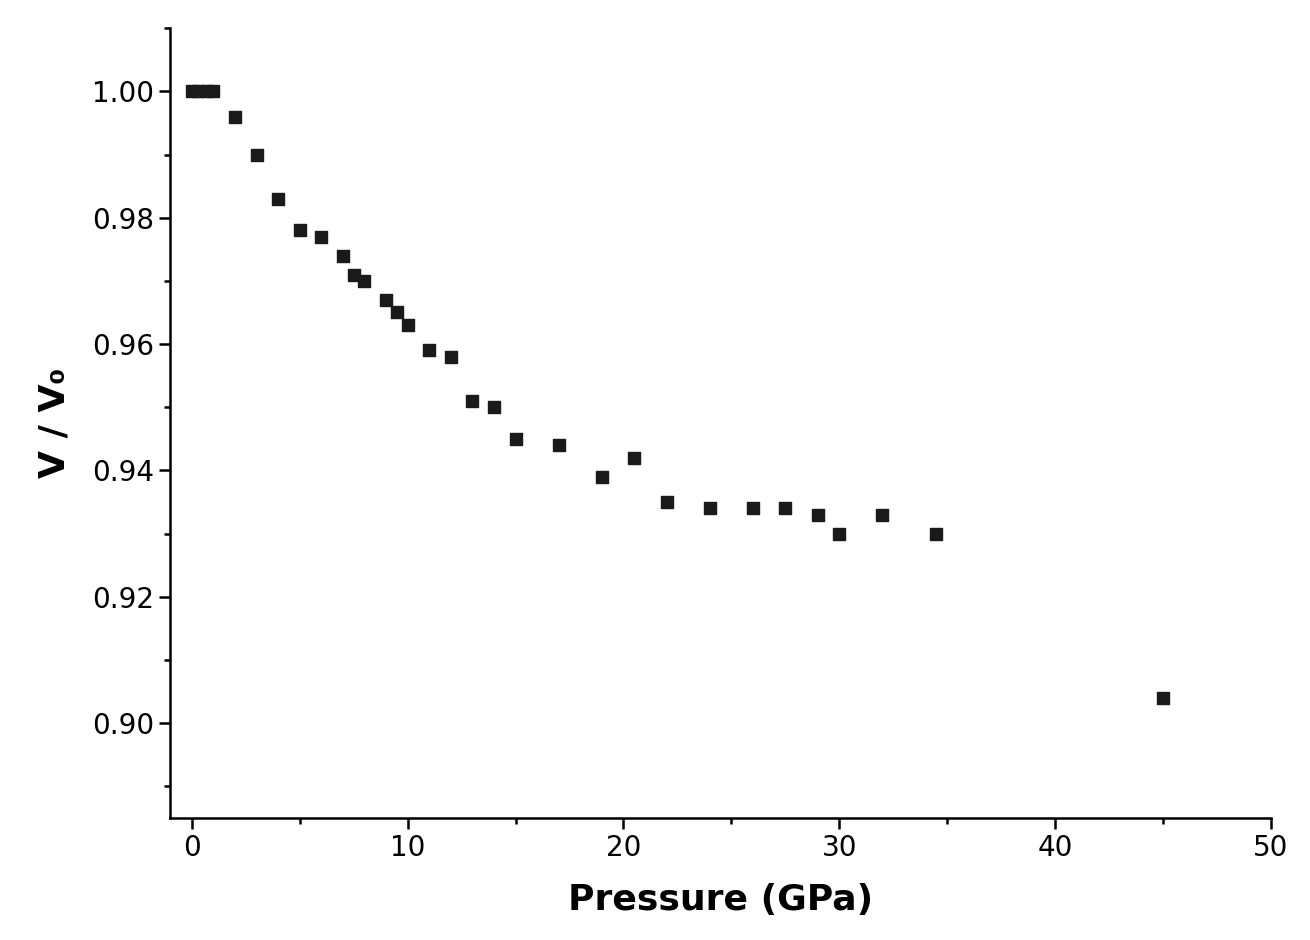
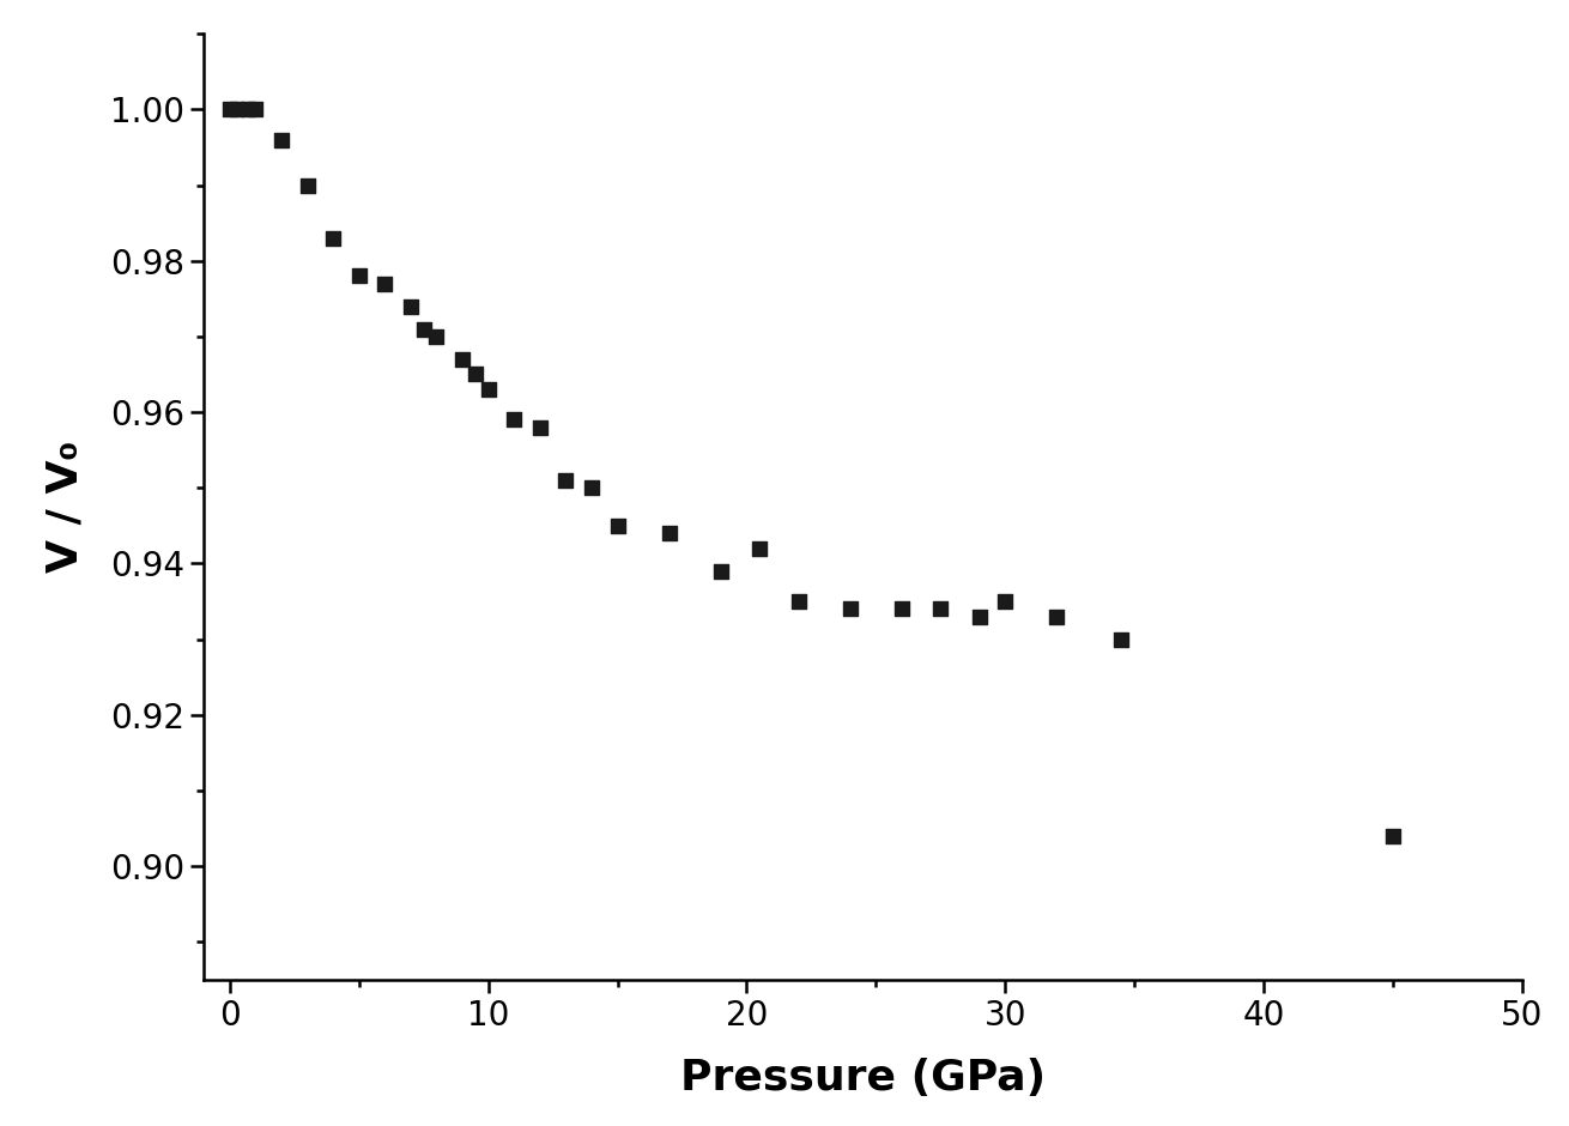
30: 0.930 -> 0.935
